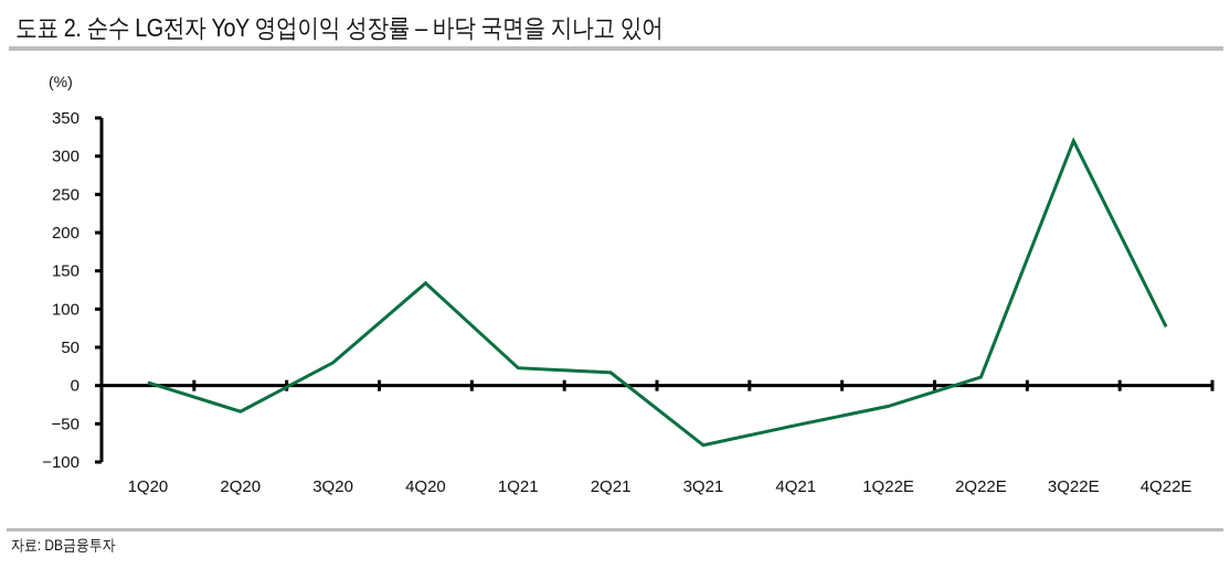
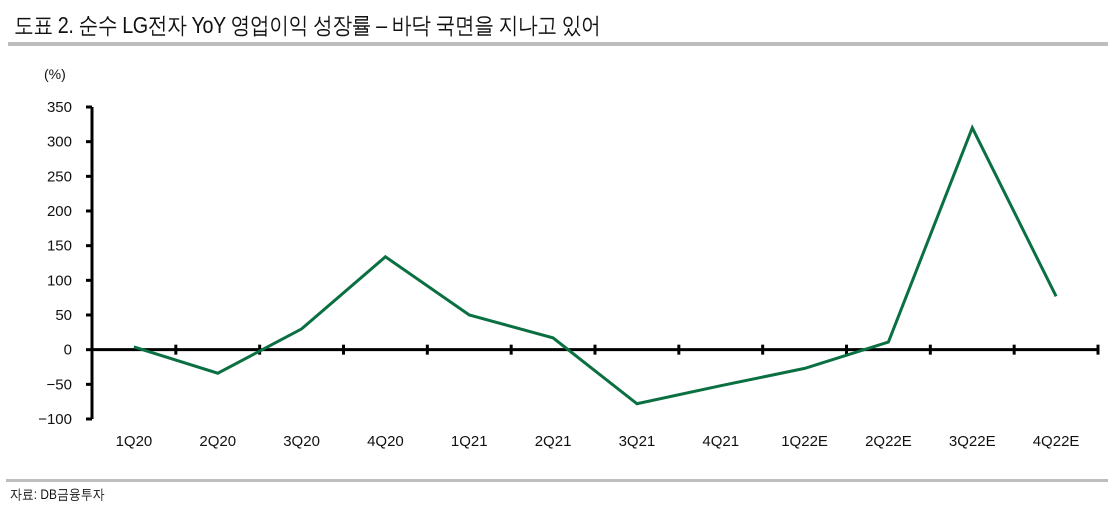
1Q21: 20 -> 50
